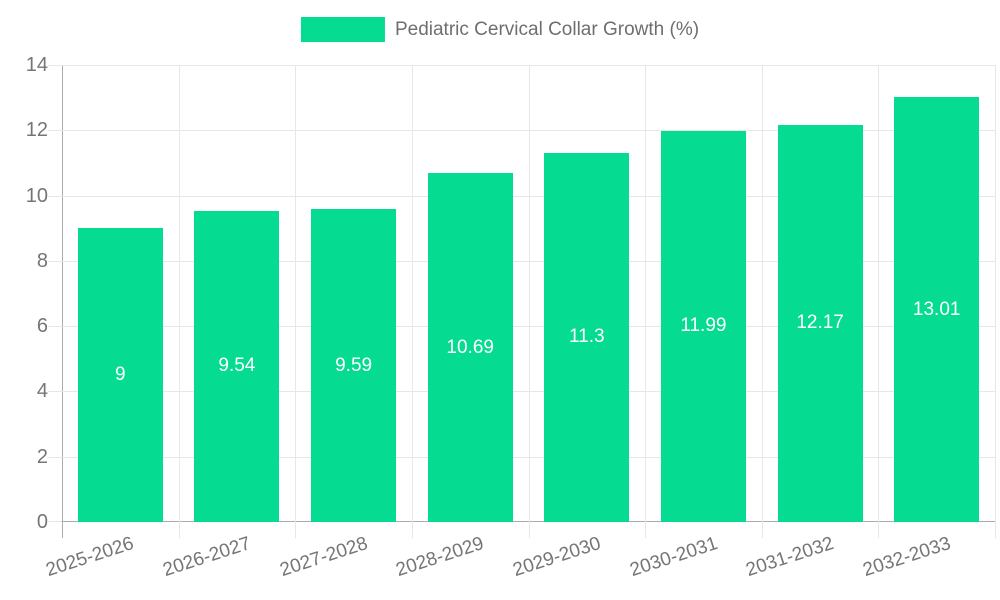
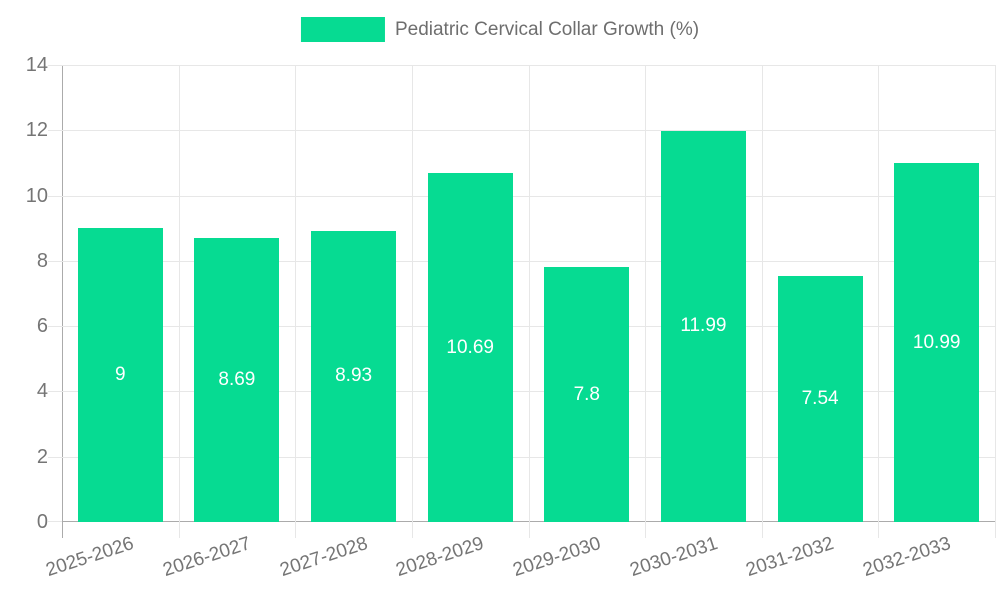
2026-2027: 9.54 -> 8.69
2027-2028: 9.59 -> 8.93
2029-2030: 11.3 -> 7.8
2031-2032: 12.17 -> 7.54
2032-2033: 13.01 -> 10.99
